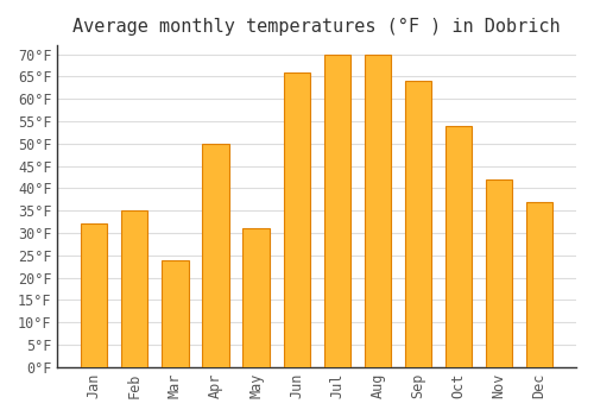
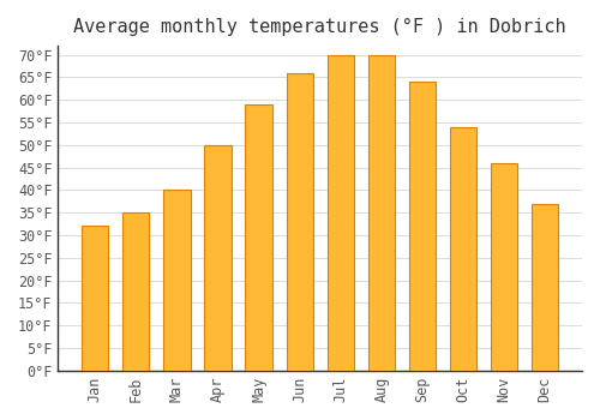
Mar: 24°F -> 40°F
May: 31°F -> 59°F
Nov: 42°F -> 46°F
